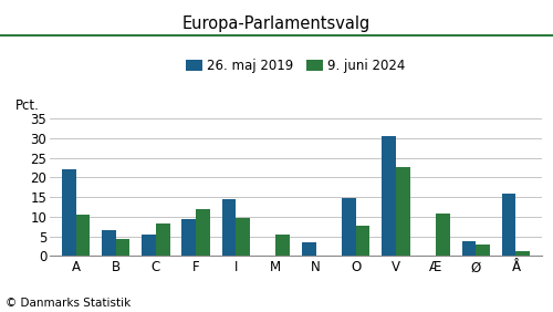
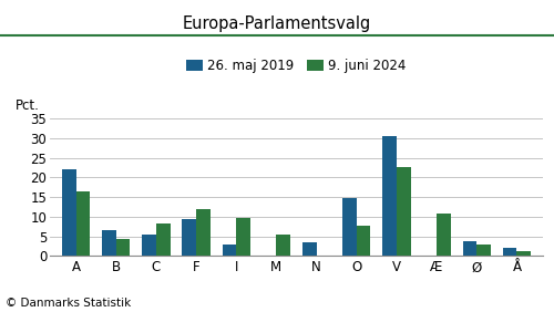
9. juni 2024/A: 10.5 -> 16.4
26. maj 2019/I: 14.5 -> 3.0
26. maj 2019/Å: 16.0 -> 2.0
